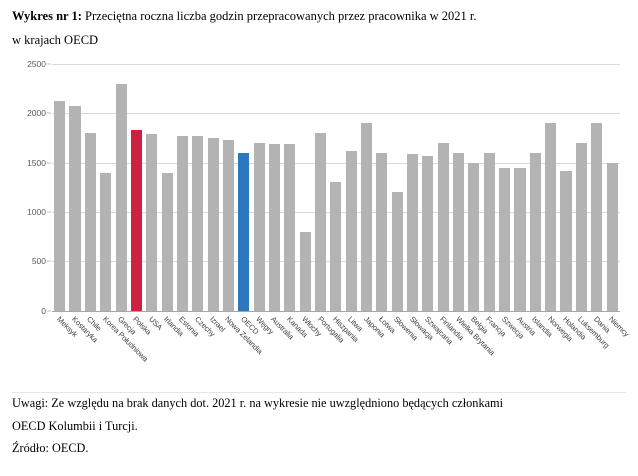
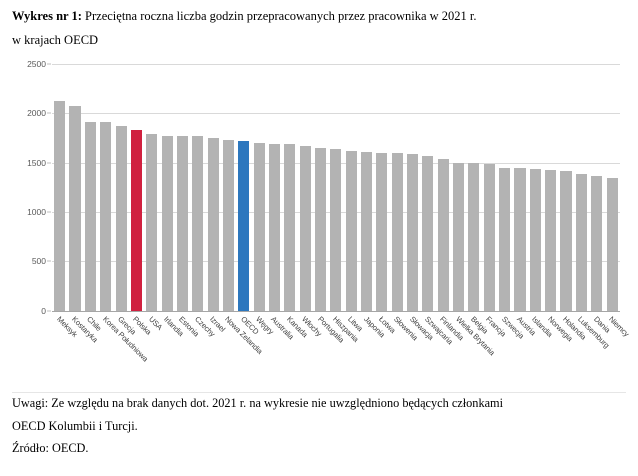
Chile: 1800 -> 1900
Korea Południowa: 1400 -> 1900
Grecja: 2300 -> 1900
Irlandia: 1400 -> 1800
OECD: 1600 -> 1700
Włochy: 800 -> 1700
Portugalia: 1800 -> 1600
Hiszpania: 1300 -> 1600
Japonia: 1900 -> 1600
Słowenia: 1200 -> 1600
Finlandia: 1700 -> 1500
Wielka Brytania: 1600 -> 1500
Francja: 1600 -> 1500
Islandia: 1600 -> 1400
Norwegia: 1900 -> 1400
Luksemburg: 1700 -> 1400
Dania: 1900 -> 1400
Niemcy: 1500 -> 1300
